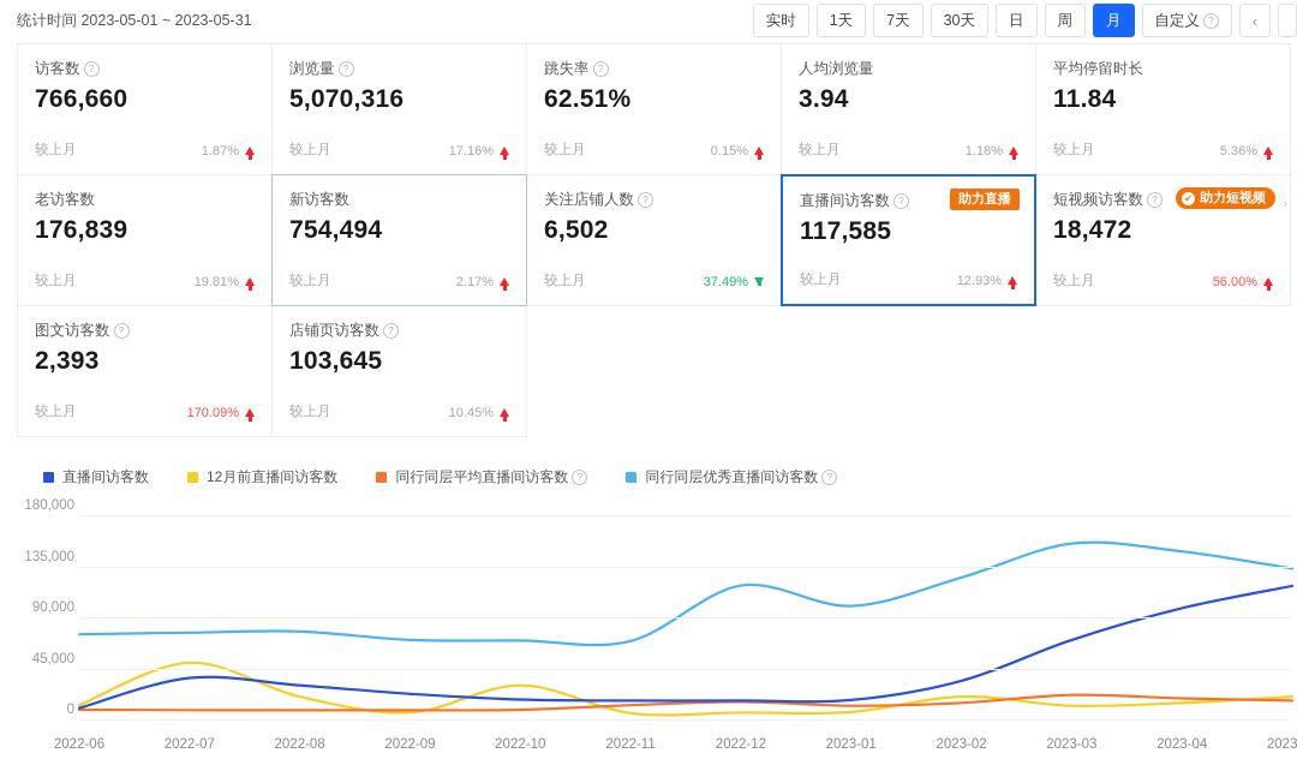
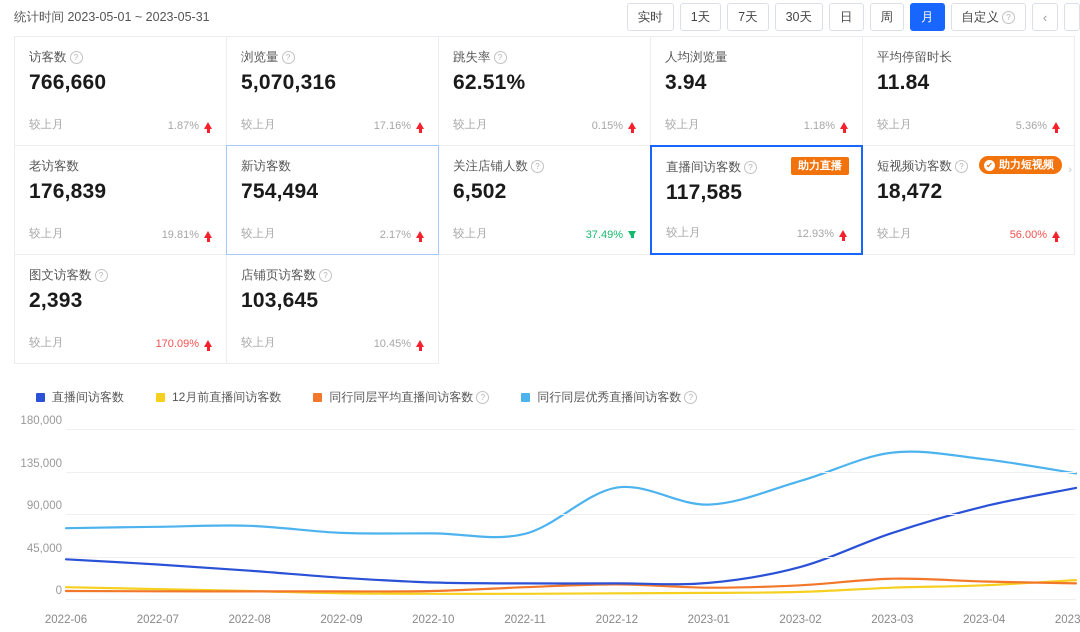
直播间访客数/2022-06: 10000 -> 40000
12月前直播间访客数/2022-07: 50000 -> 10000
12月前直播间访客数/2022-08: 20000 -> 10000
12月前直播间访客数/2022-10: 30000 -> 10000
12月前直播间访客数/2023-02: 20000 -> 10000
